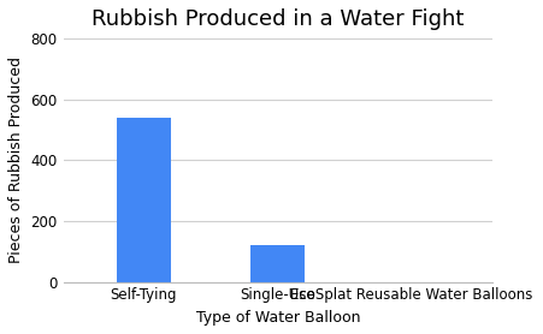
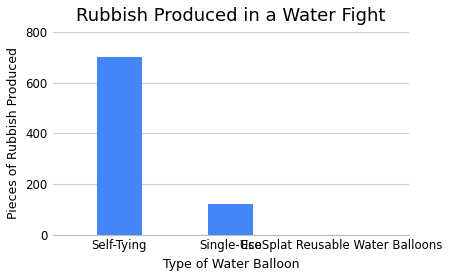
Self-Tying: 540 -> 700
